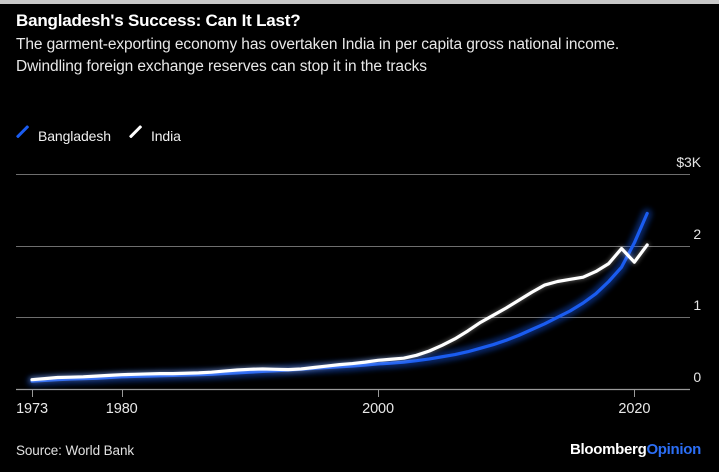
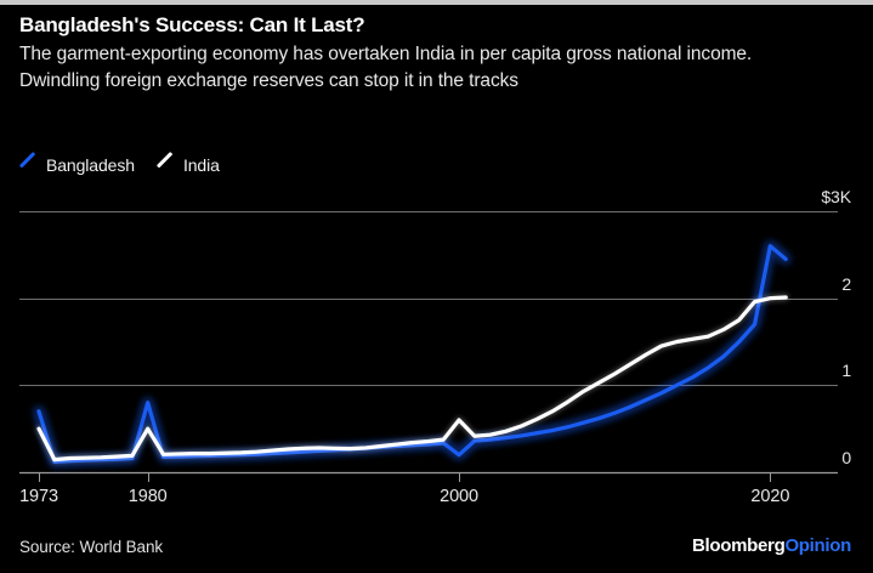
Bangladesh/1973: $0.1K -> $0.7K
India/1973: $0.1K -> $0.5K
Bangladesh/1980: $0.2K -> $0.8K
India/1980: $0.2K -> $0.5K
Bangladesh/2000: $0.4K -> $0.2K
India/2000: $0.4K -> $0.6K
Bangladesh/2020: $2.0K -> $2.6K
India/2020: $1.8K -> $2.0K
